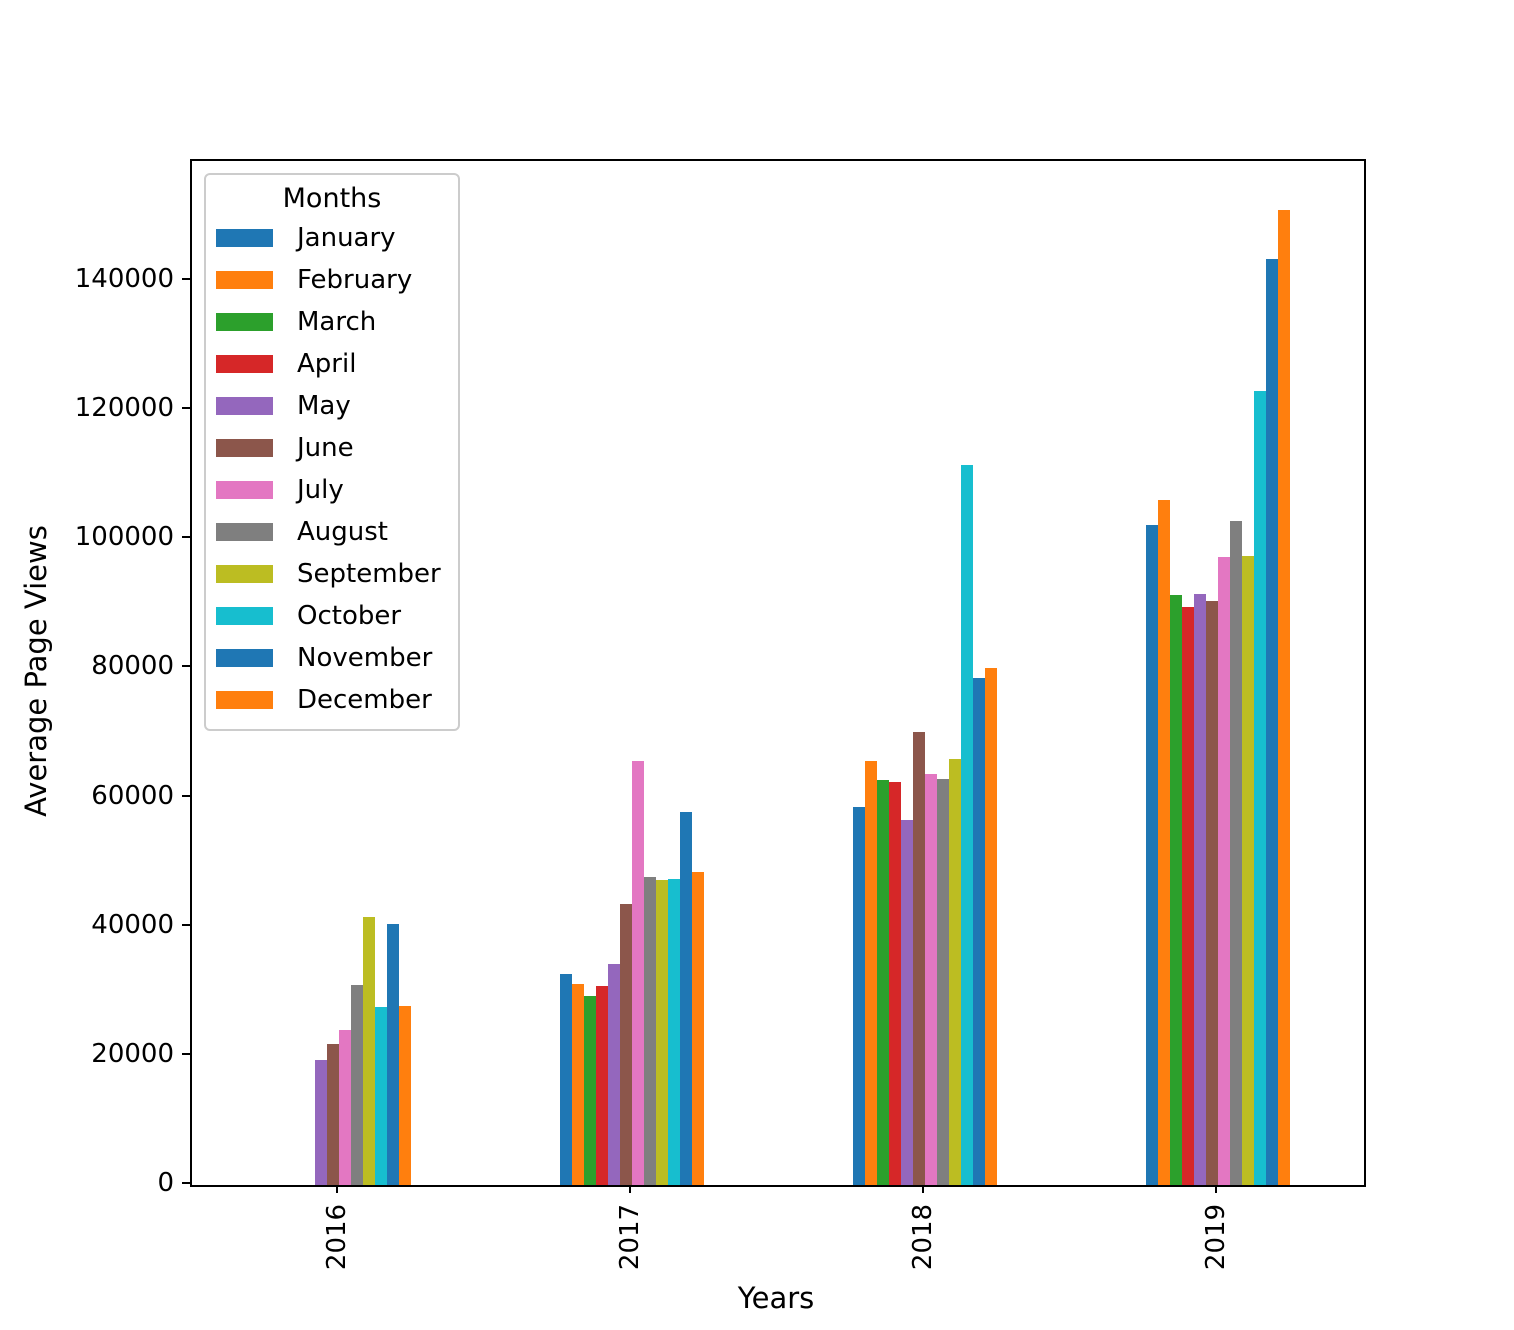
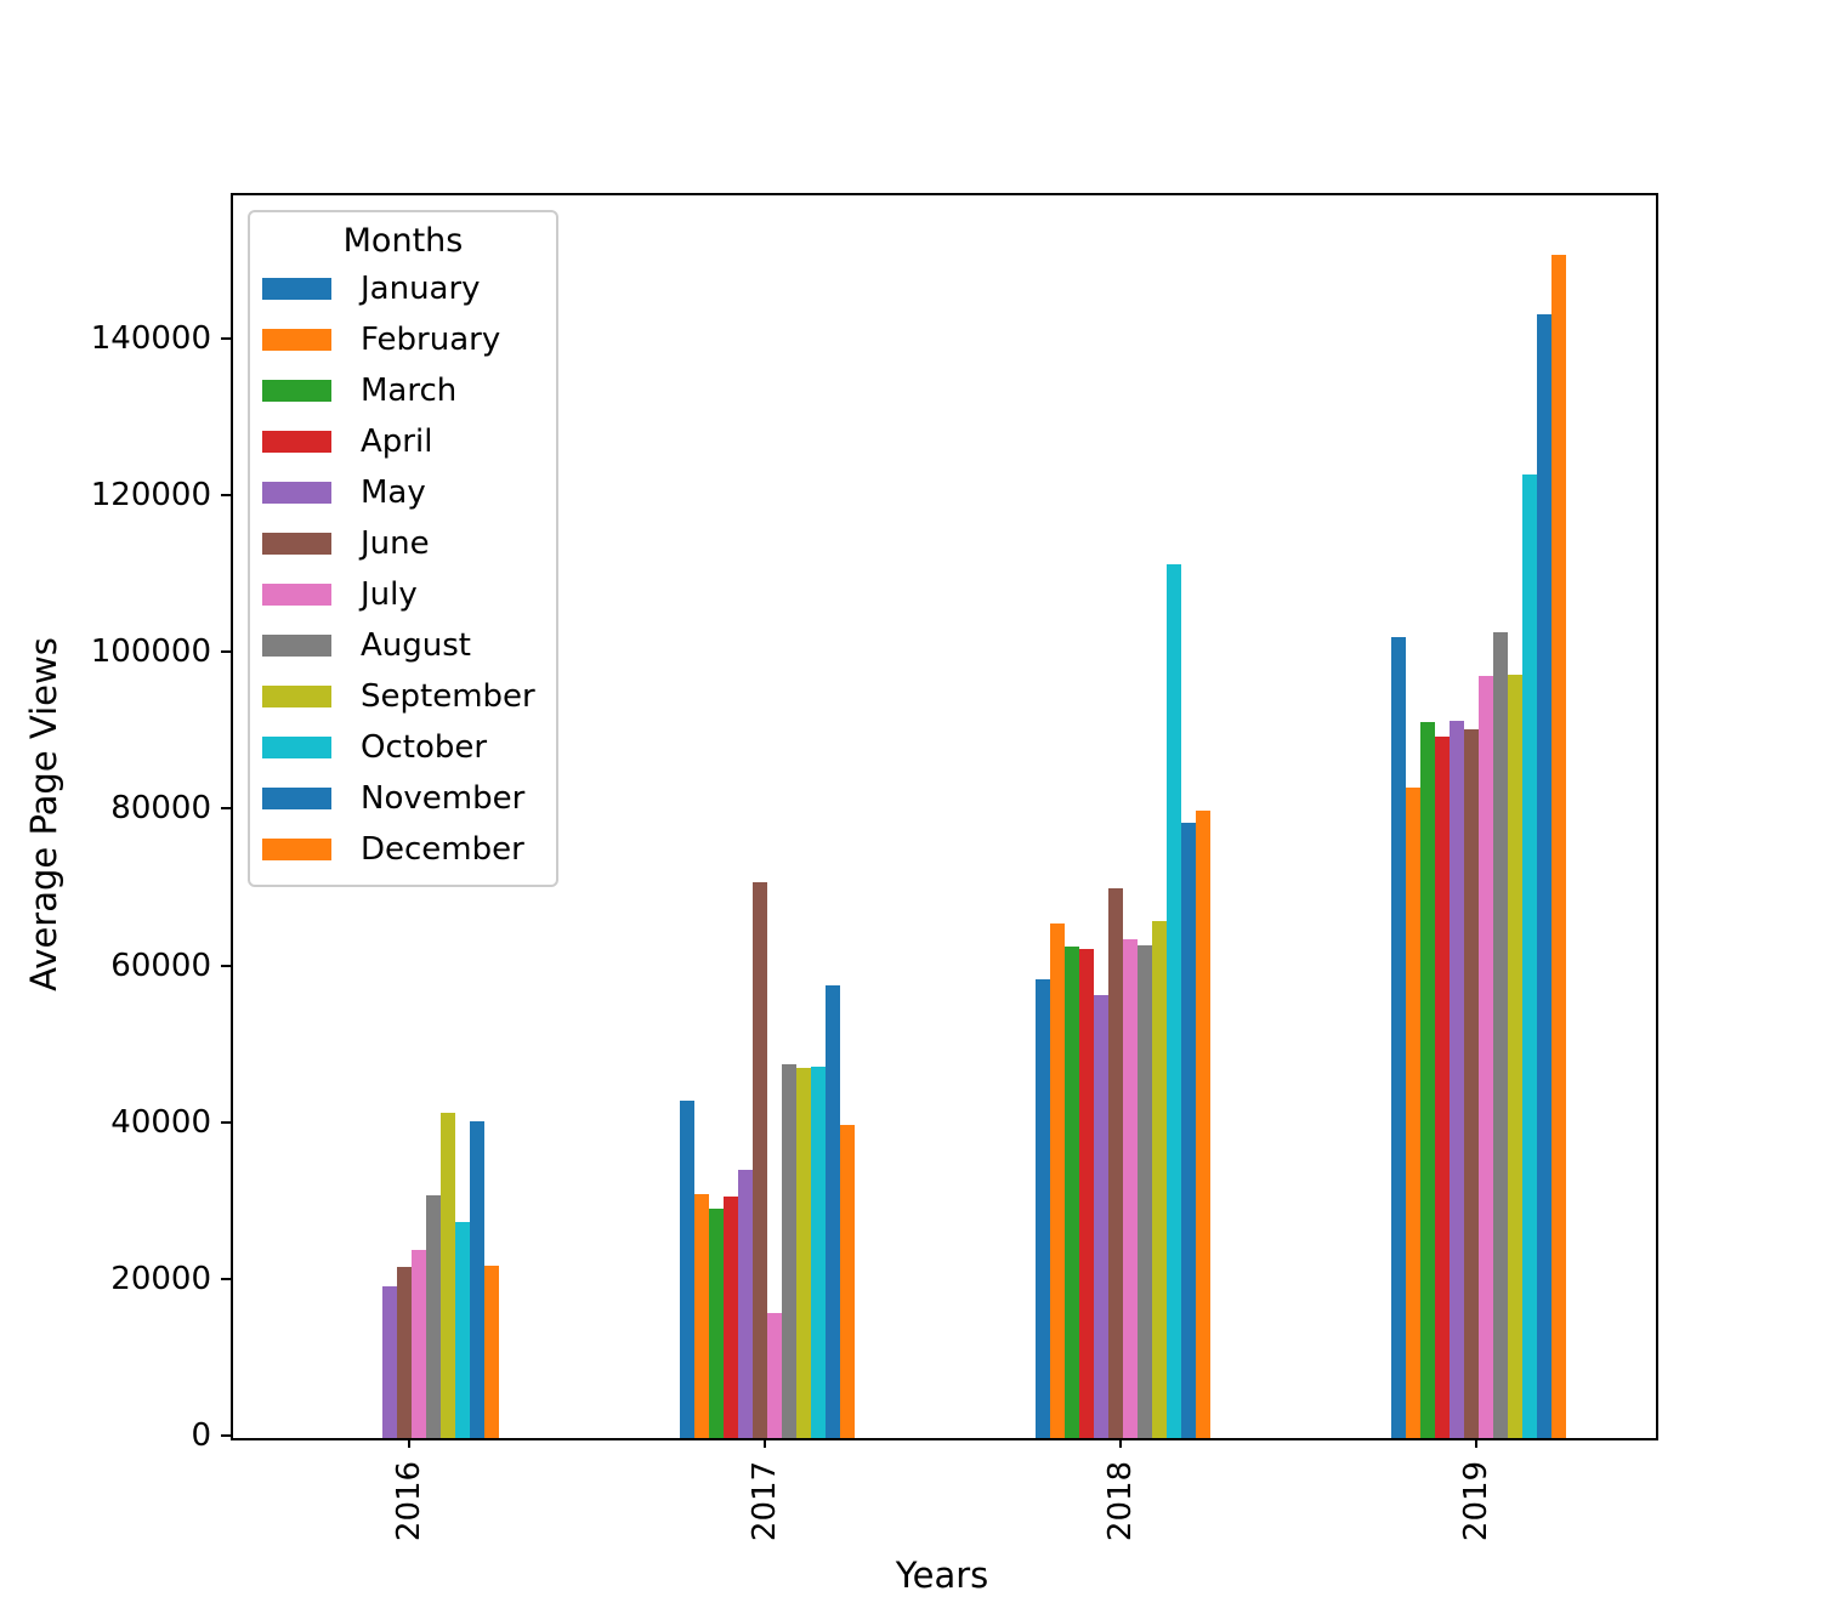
December/2016: 28000 -> 22000
January/2017: 33000 -> 43000
June/2017: 44000 -> 71000
July/2017: 66000 -> 16000
December/2017: 48000 -> 40000
February/2019: 106000 -> 83000
